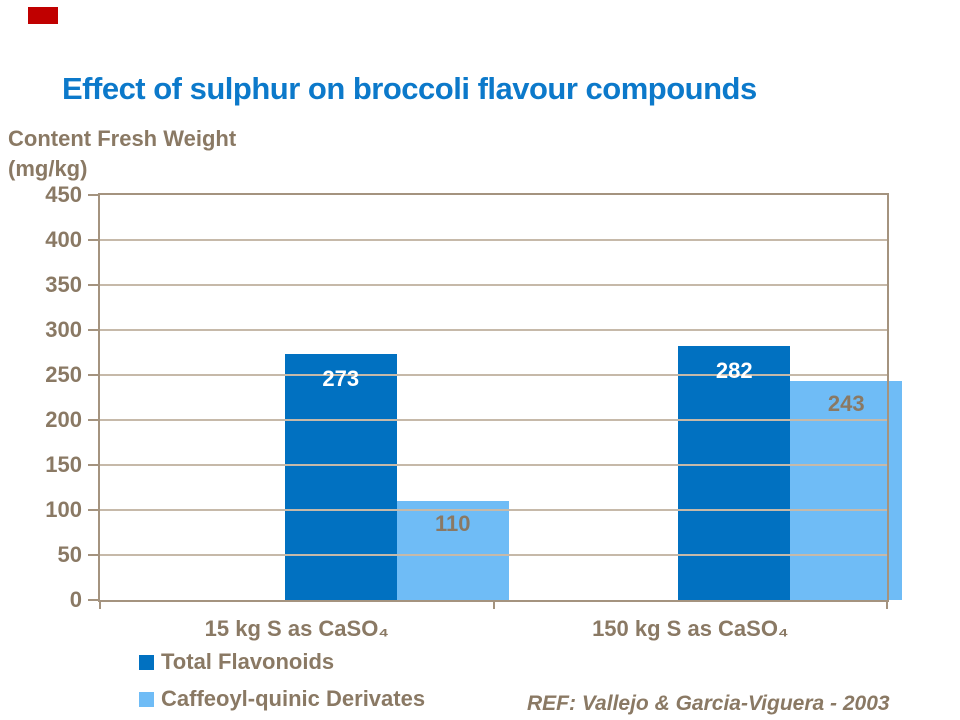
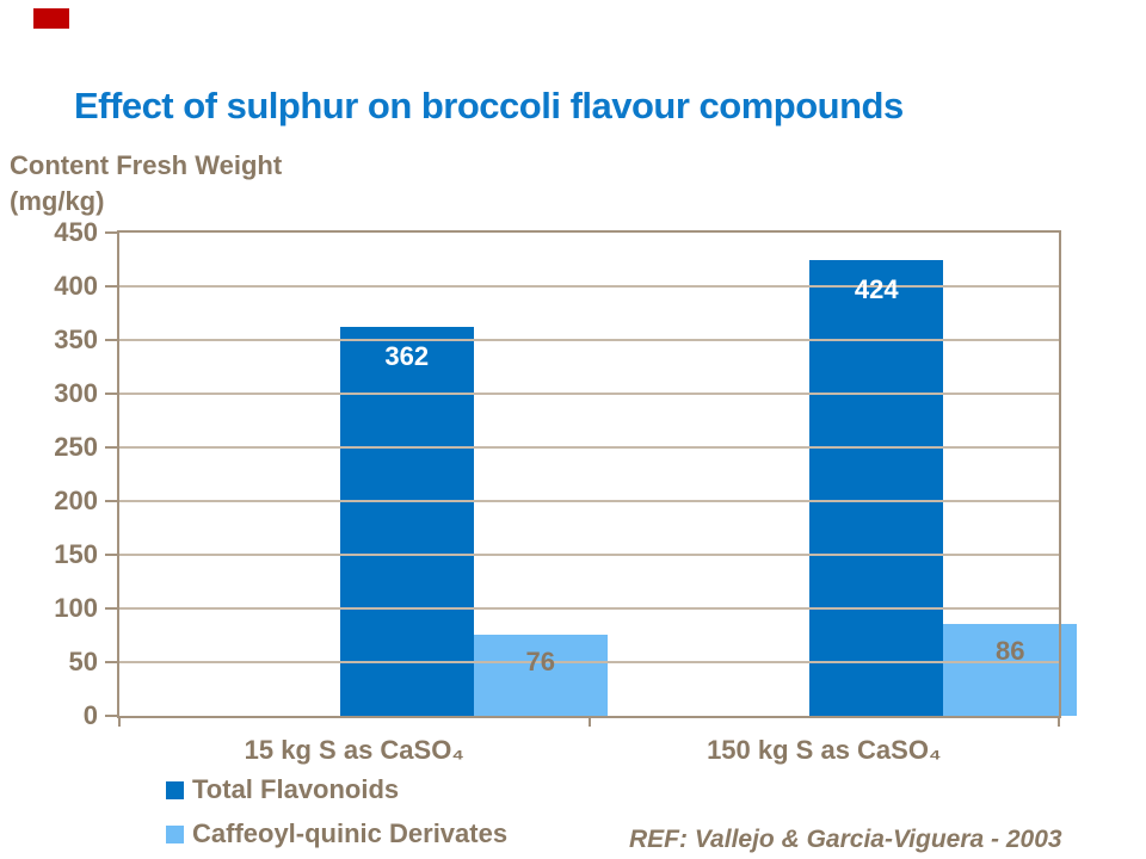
Total Flavonoids/15 kg S as CaSO₄: 273 -> 362
Caffeoyl-quinic Derivates/15 kg S as CaSO₄: 110 -> 76
Total Flavonoids/150 kg S as CaSO₄: 282 -> 424
Caffeoyl-quinic Derivates/150 kg S as CaSO₄: 243 -> 86
